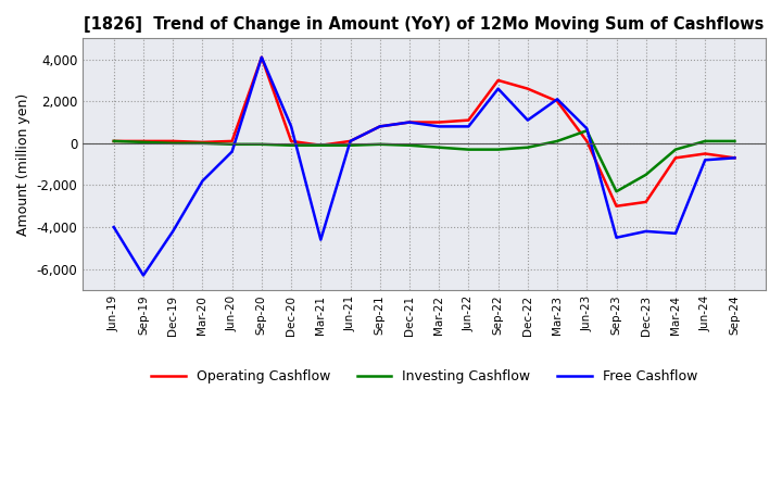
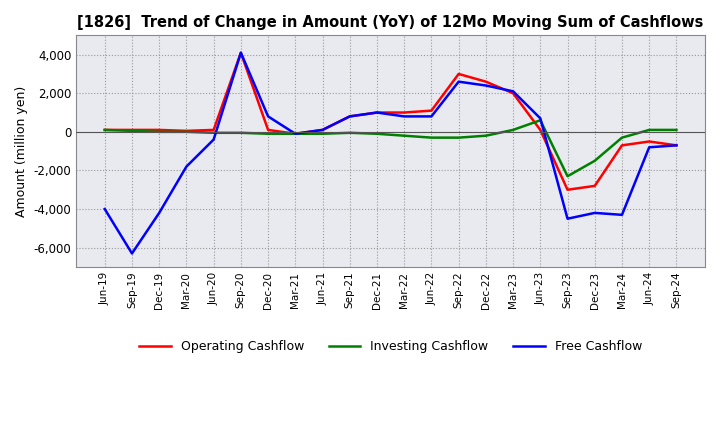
Free Cashflow/Mar-21: -4,600 -> -100
Free Cashflow/Dec-22: 1,100 -> 2,400
